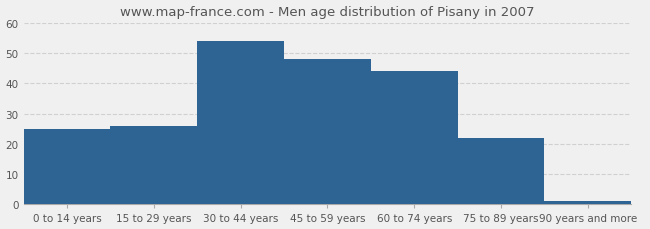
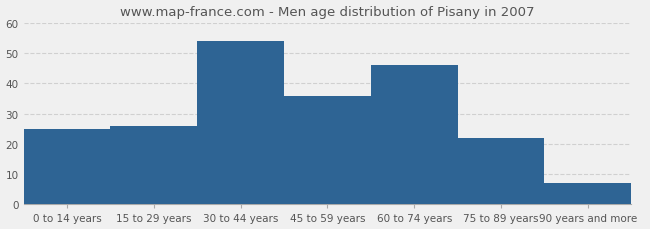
45 to 59 years: 48 -> 36
60 to 74 years: 44 -> 46
90 years and more: 1 -> 7
